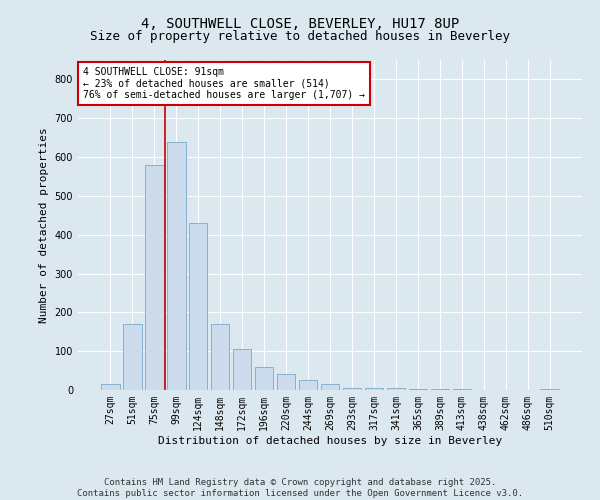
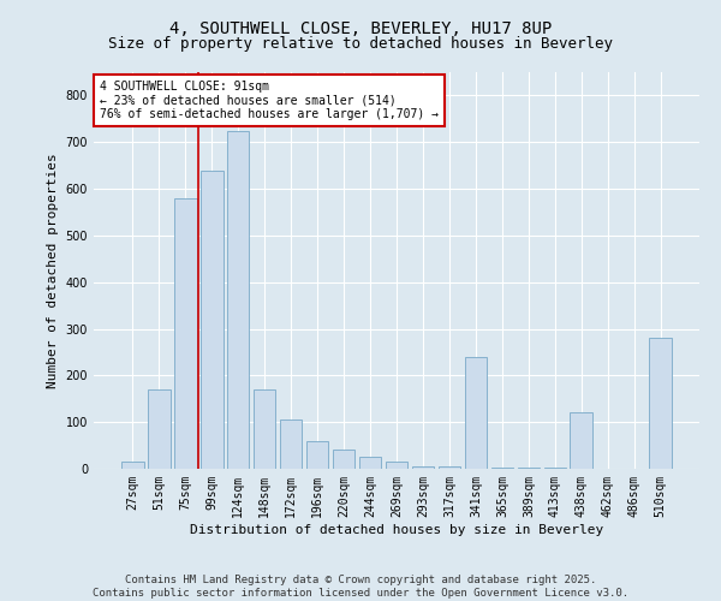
124sqm: 430 -> 725
341sqm: 5 -> 240
438sqm: 1 -> 120
510sqm: 2 -> 280
